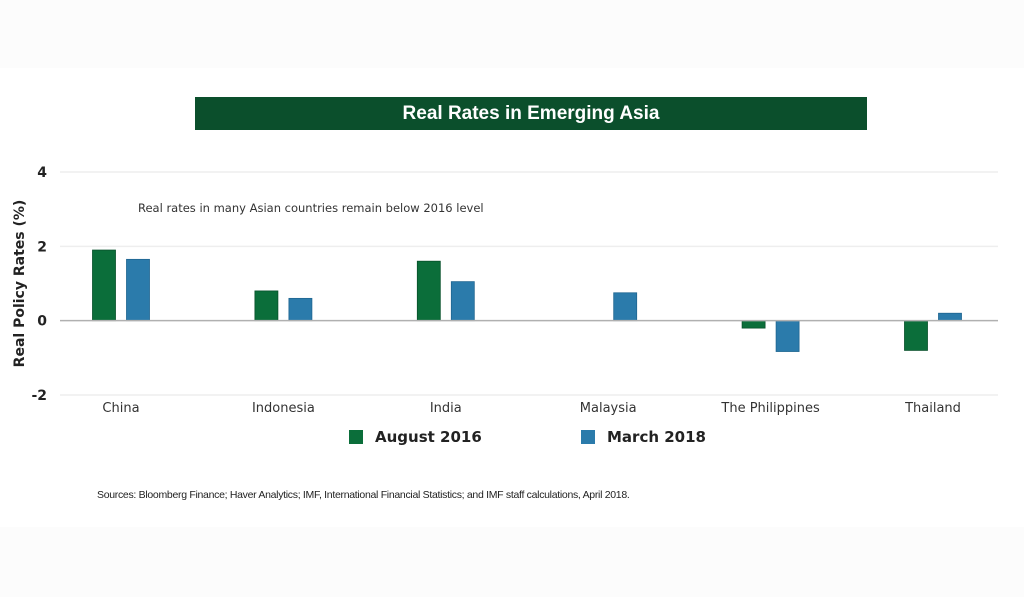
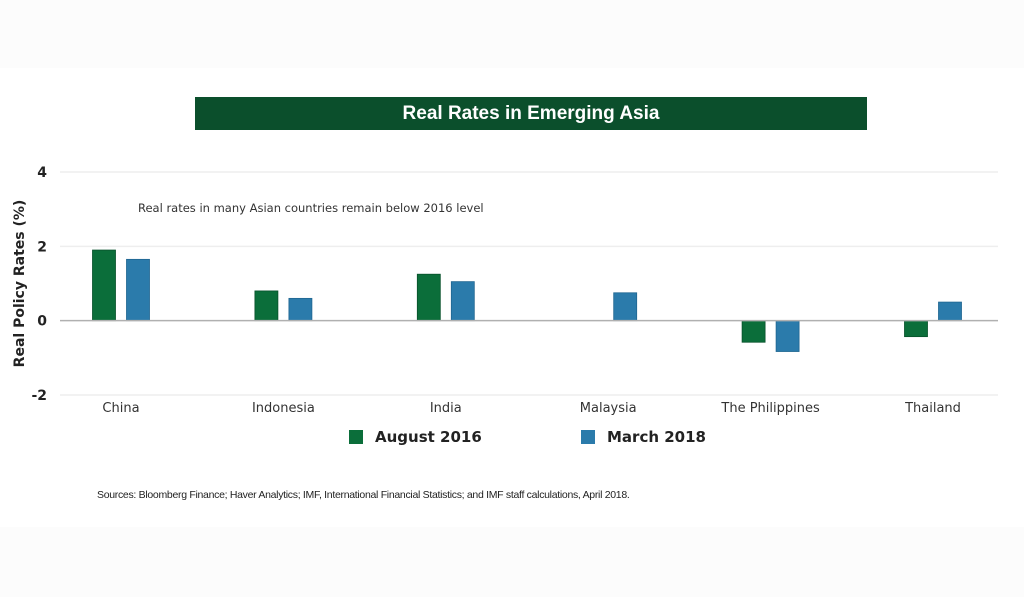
August 2016/India: 1.6 -> 1.2
August 2016/The Philippines: -0.2 -> -0.6
August 2016/Thailand: -0.8 -> -0.4
March 2018/Thailand: 0.2 -> 0.5
